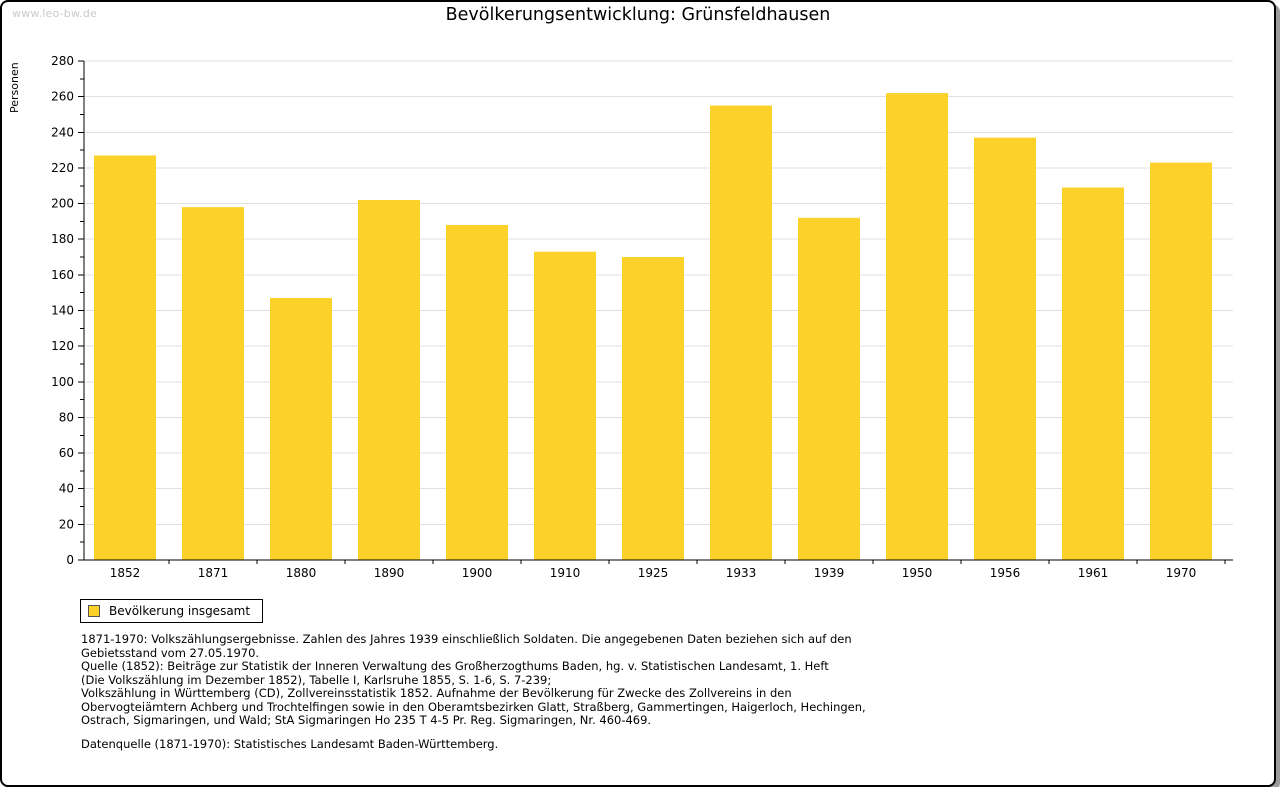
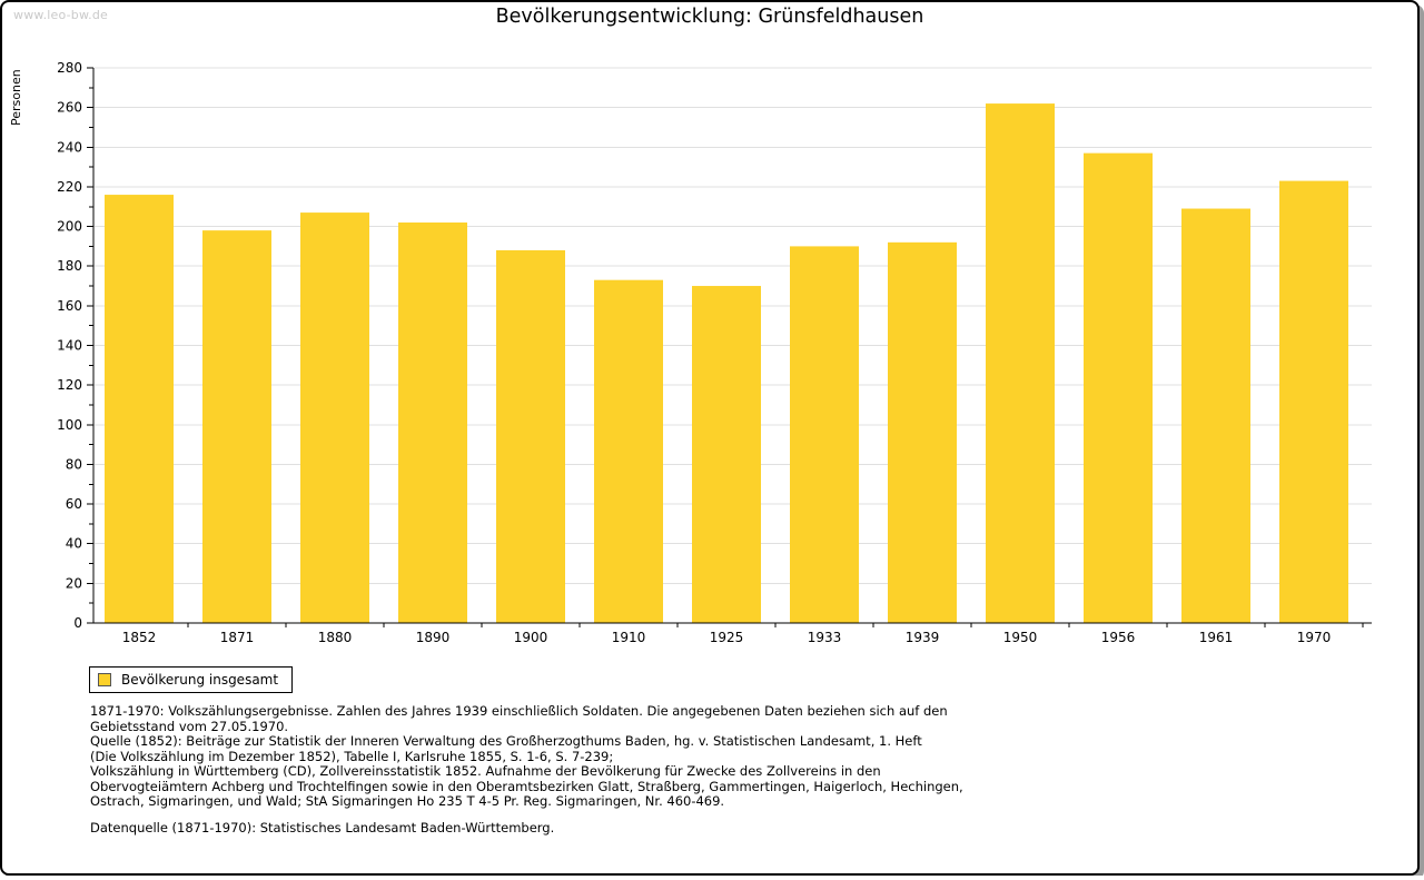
1852: 227 -> 216
1880: 147 -> 207
1933: 255 -> 190
